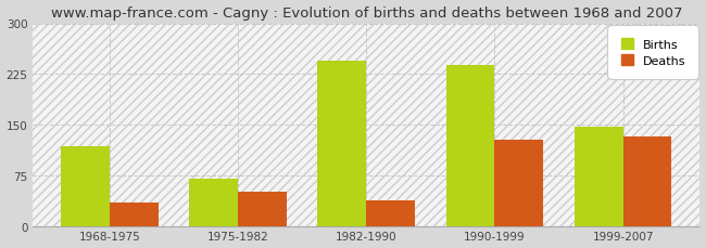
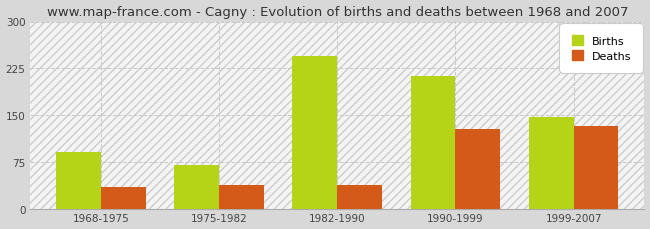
Births/1968-1975: 118 -> 90
Deaths/1975-1982: 50 -> 38
Births/1990-1999: 238 -> 213
